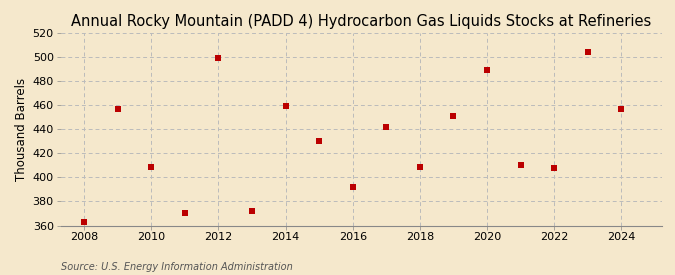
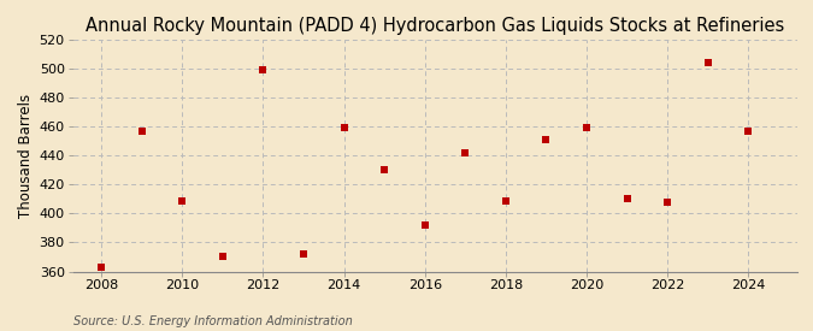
2020: 489 -> 459
